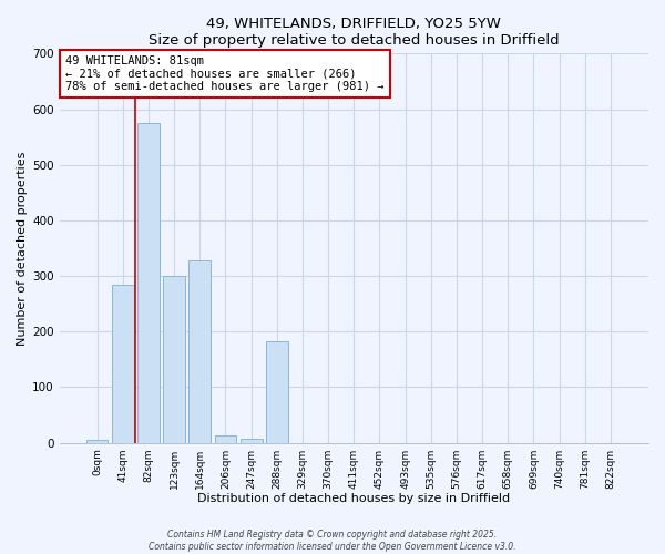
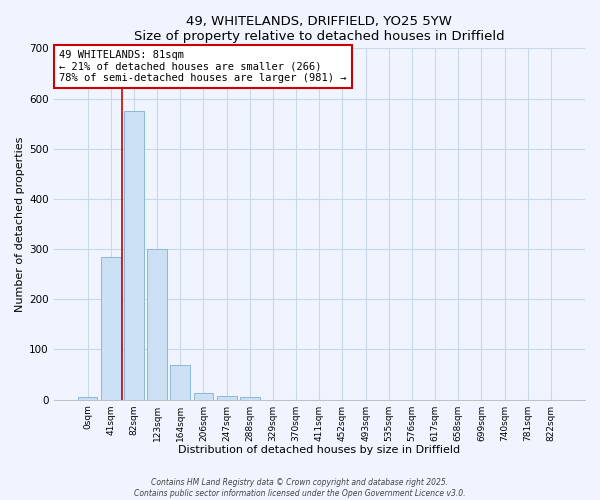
164sqm: 328 -> 68
288sqm: 182 -> 6
